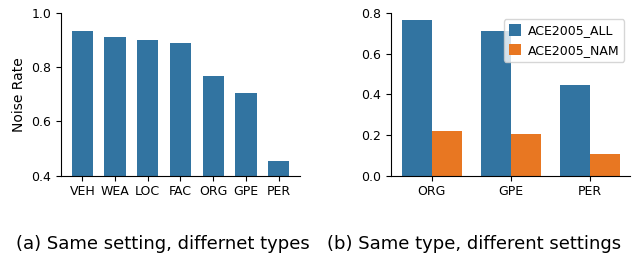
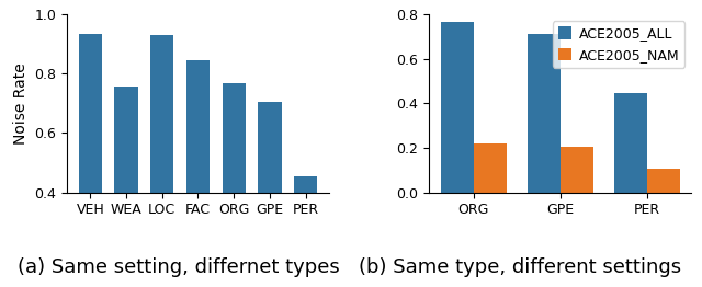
WEA: 0.912 -> 0.755
LOC: 0.902 -> 0.930
FAC: 0.890 -> 0.845
